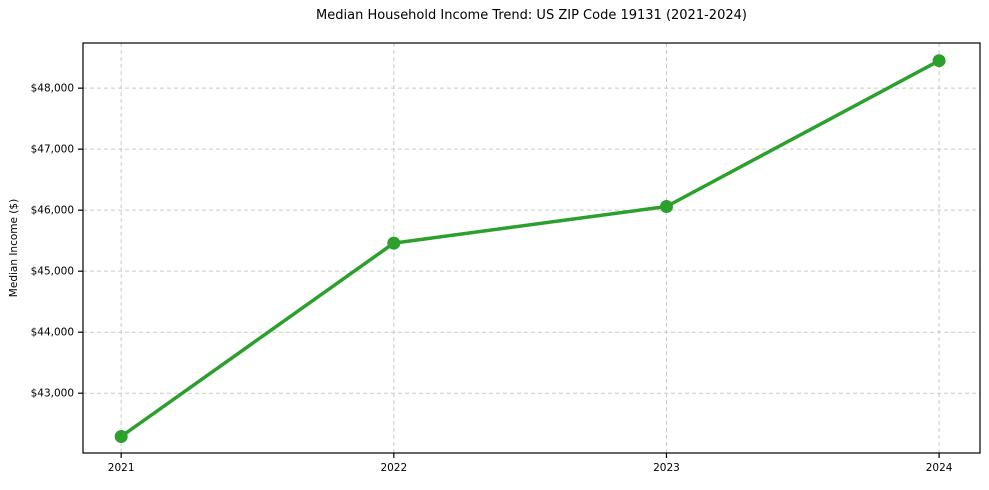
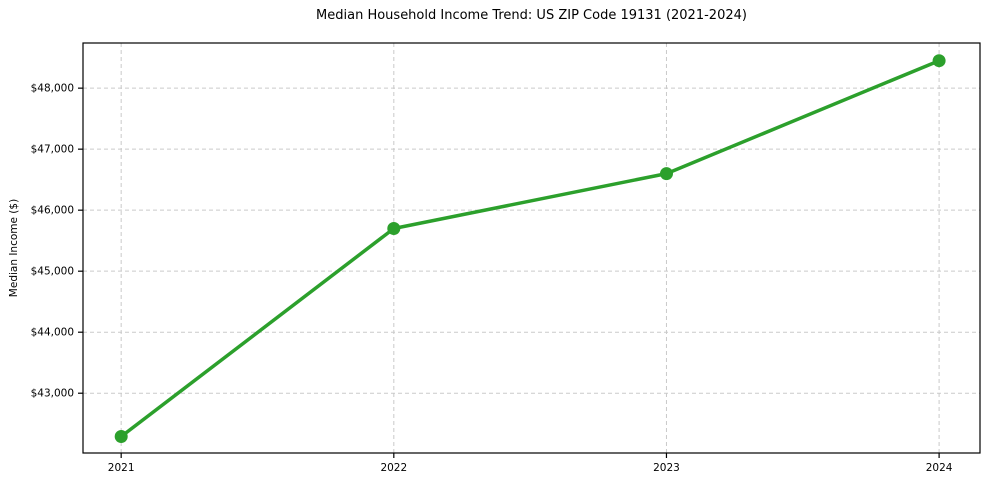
2022: $45500 -> $45700
2023: $46100 -> $46600
